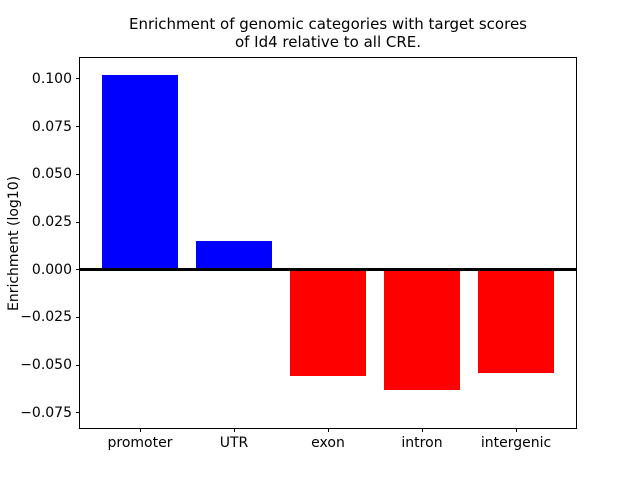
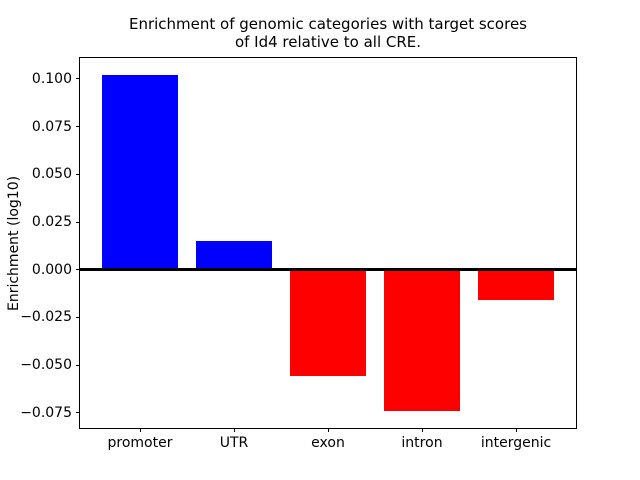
intron: -0.063 -> -0.074
intergenic: -0.054 -> -0.016
